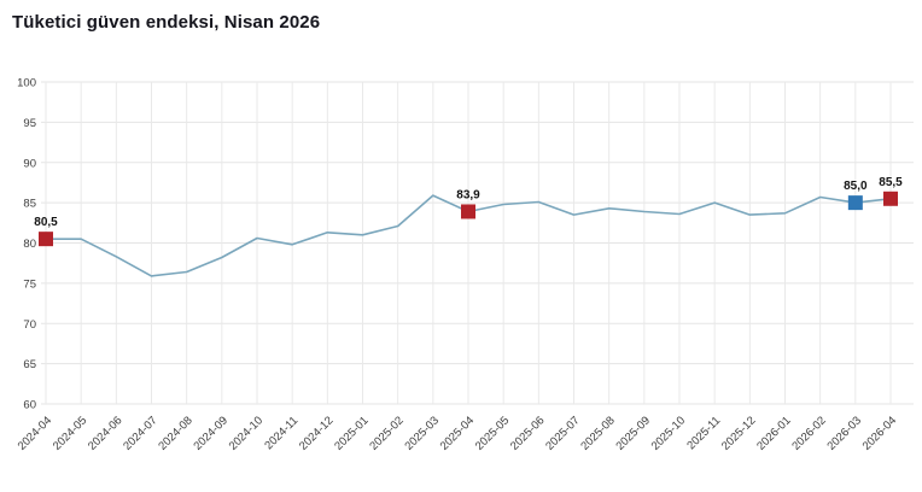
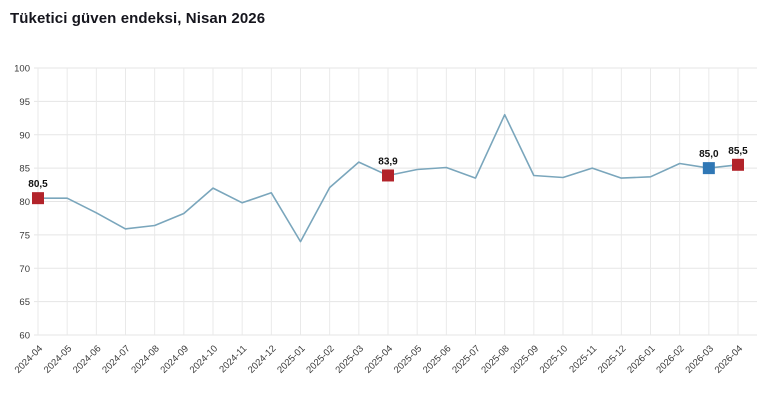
2024-10: 81 -> 82
2025-01: 81 -> 74
2025-08: 84 -> 93
